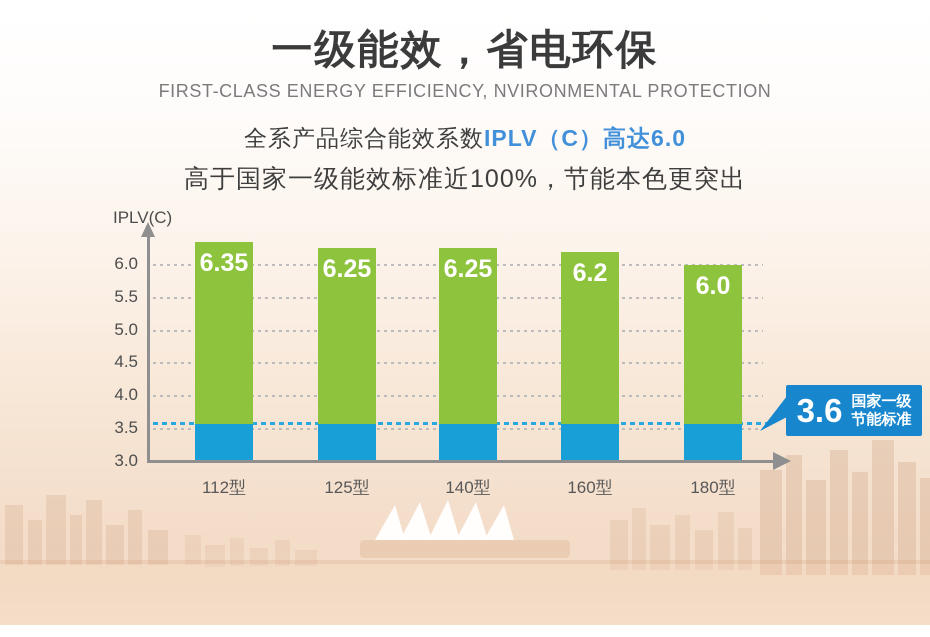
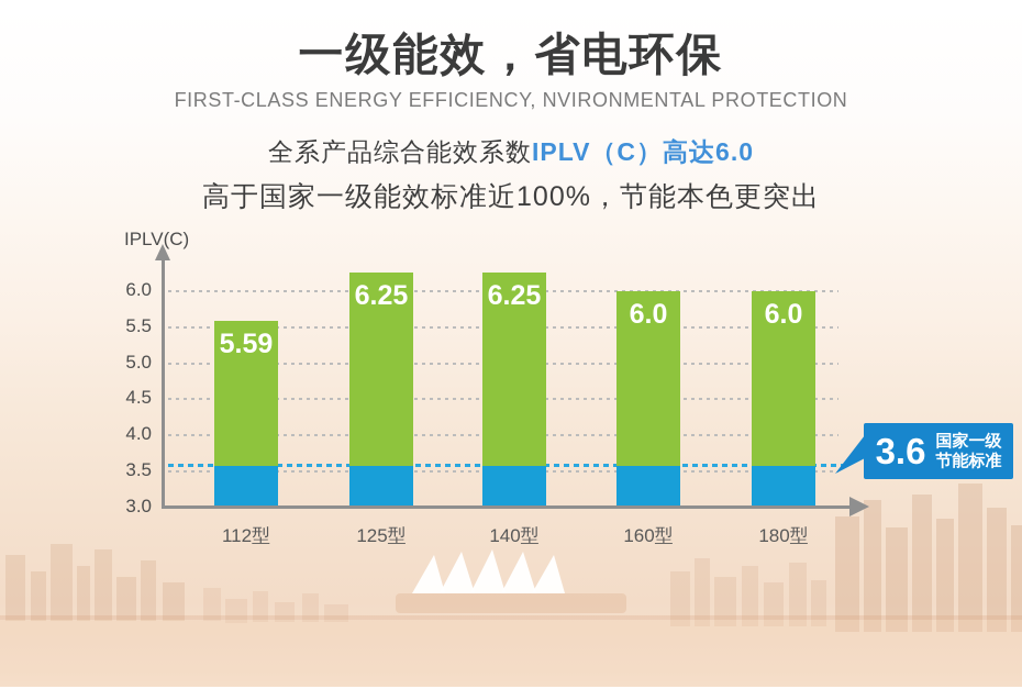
112型: 6.35 -> 5.59
160型: 6.2 -> 6.0
